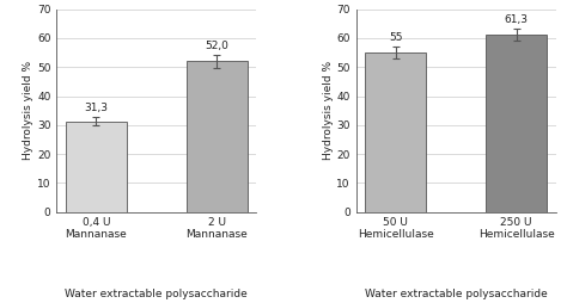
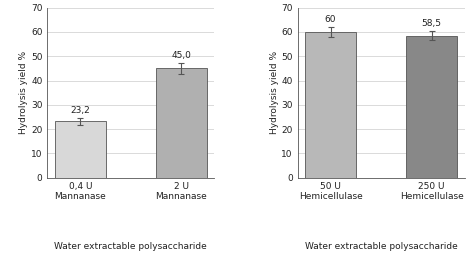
0,4 U Mannanase: 31,3 -> 23,2
2 U Mannanase: 52,0 -> 45,0
50 U Hemicellulase: 55 -> 60
250 U Hemicellulase: 61,3 -> 58,5
